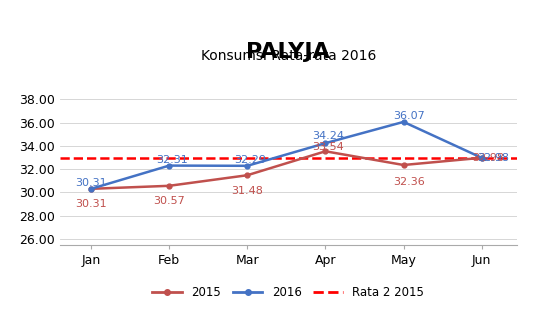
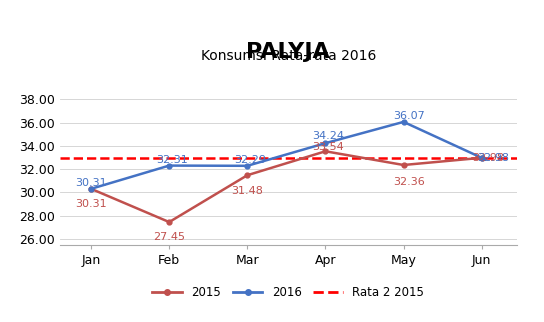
2015/Feb: 30.57 -> 27.45
